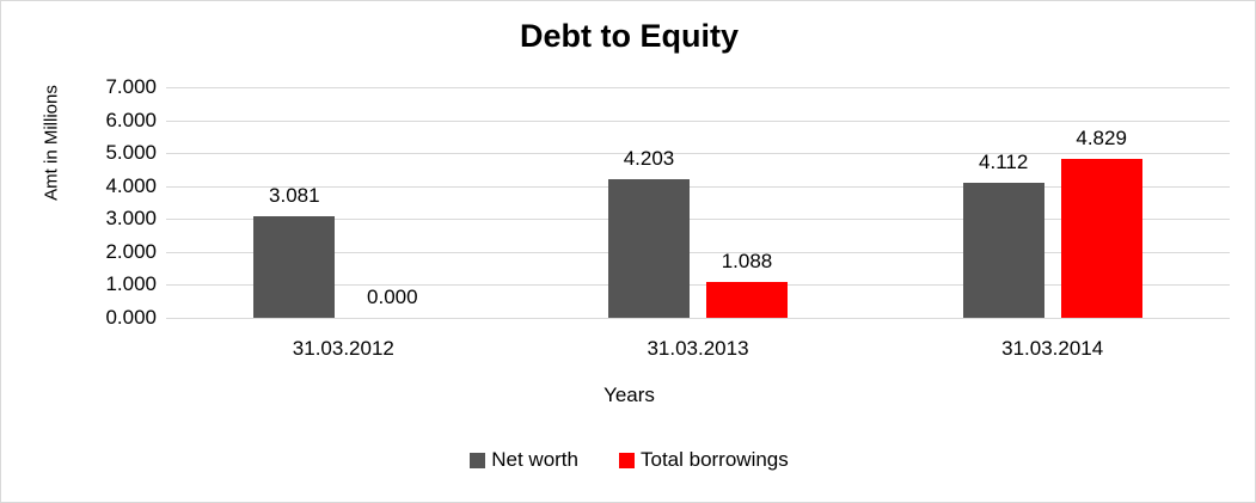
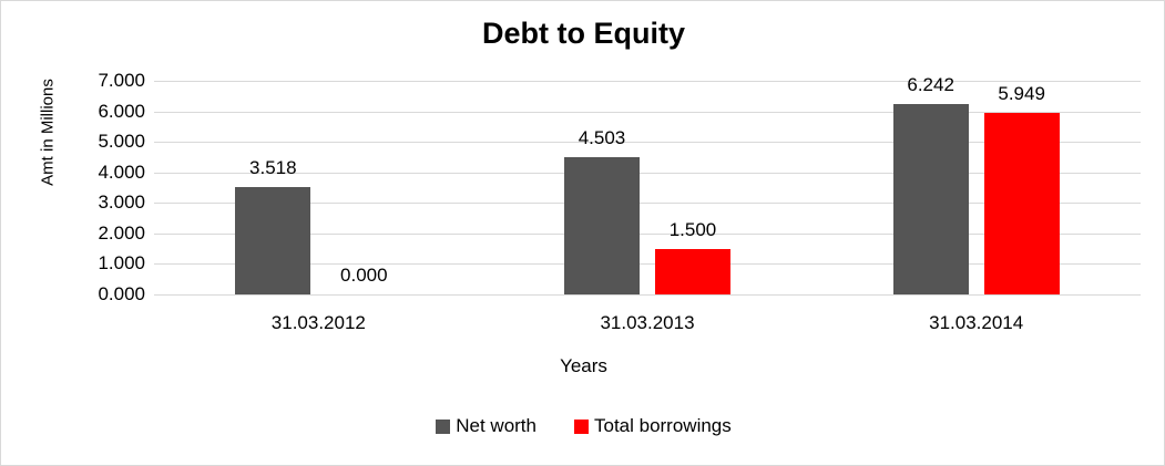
Net worth/31.03.2012: 3.081 -> 3.518
Net worth/31.03.2013: 4.203 -> 4.503
Total borrowings/31.03.2013: 1.088 -> 1.500
Net worth/31.03.2014: 4.112 -> 6.242
Total borrowings/31.03.2014: 4.829 -> 5.949
